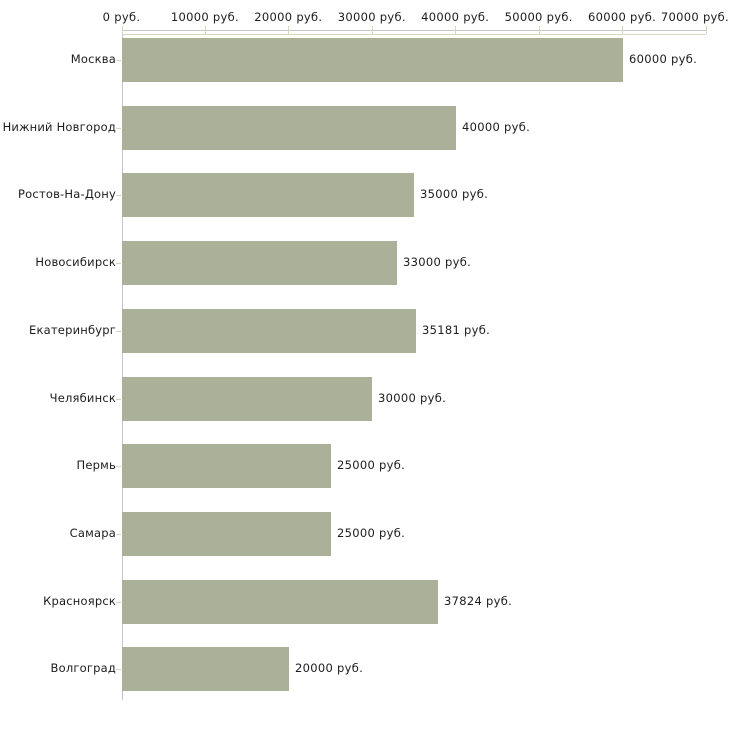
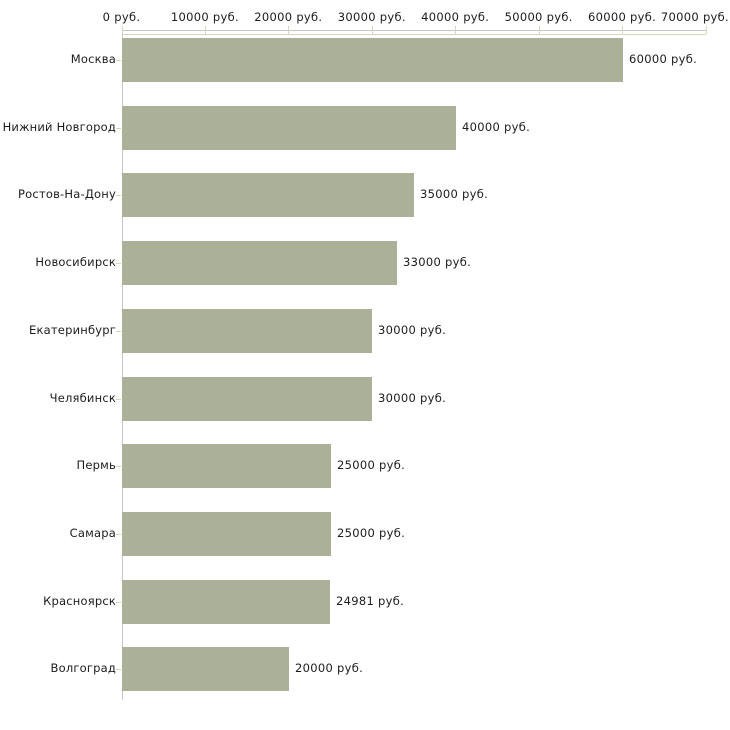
Екатеринбург: 35181 -> 30000
Красноярск: 37824 -> 24981
